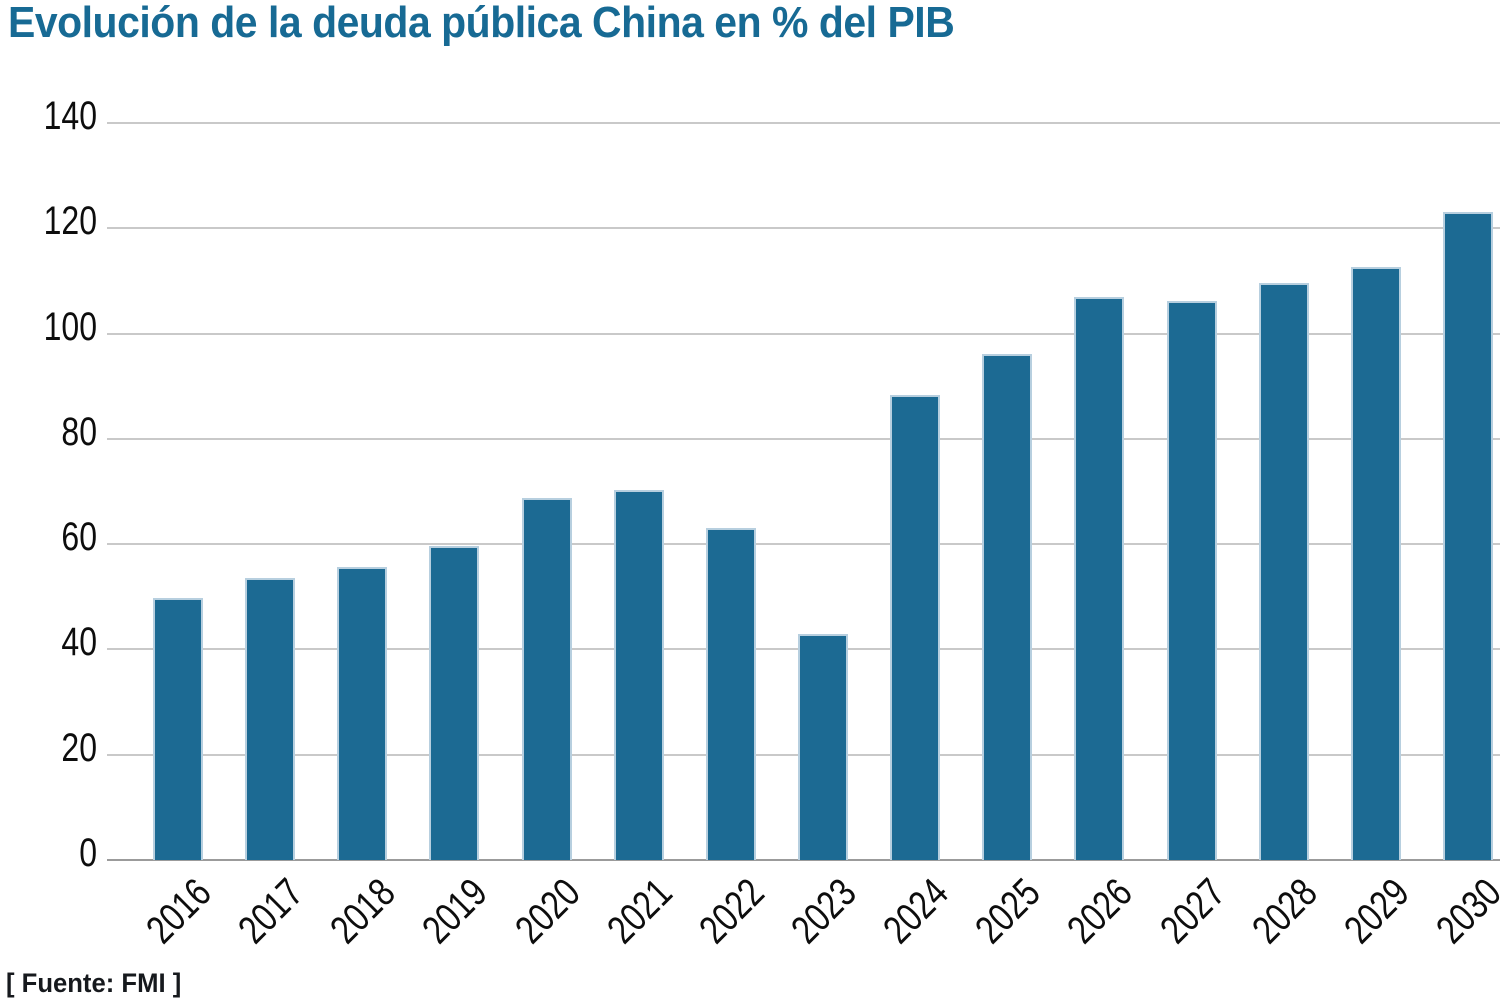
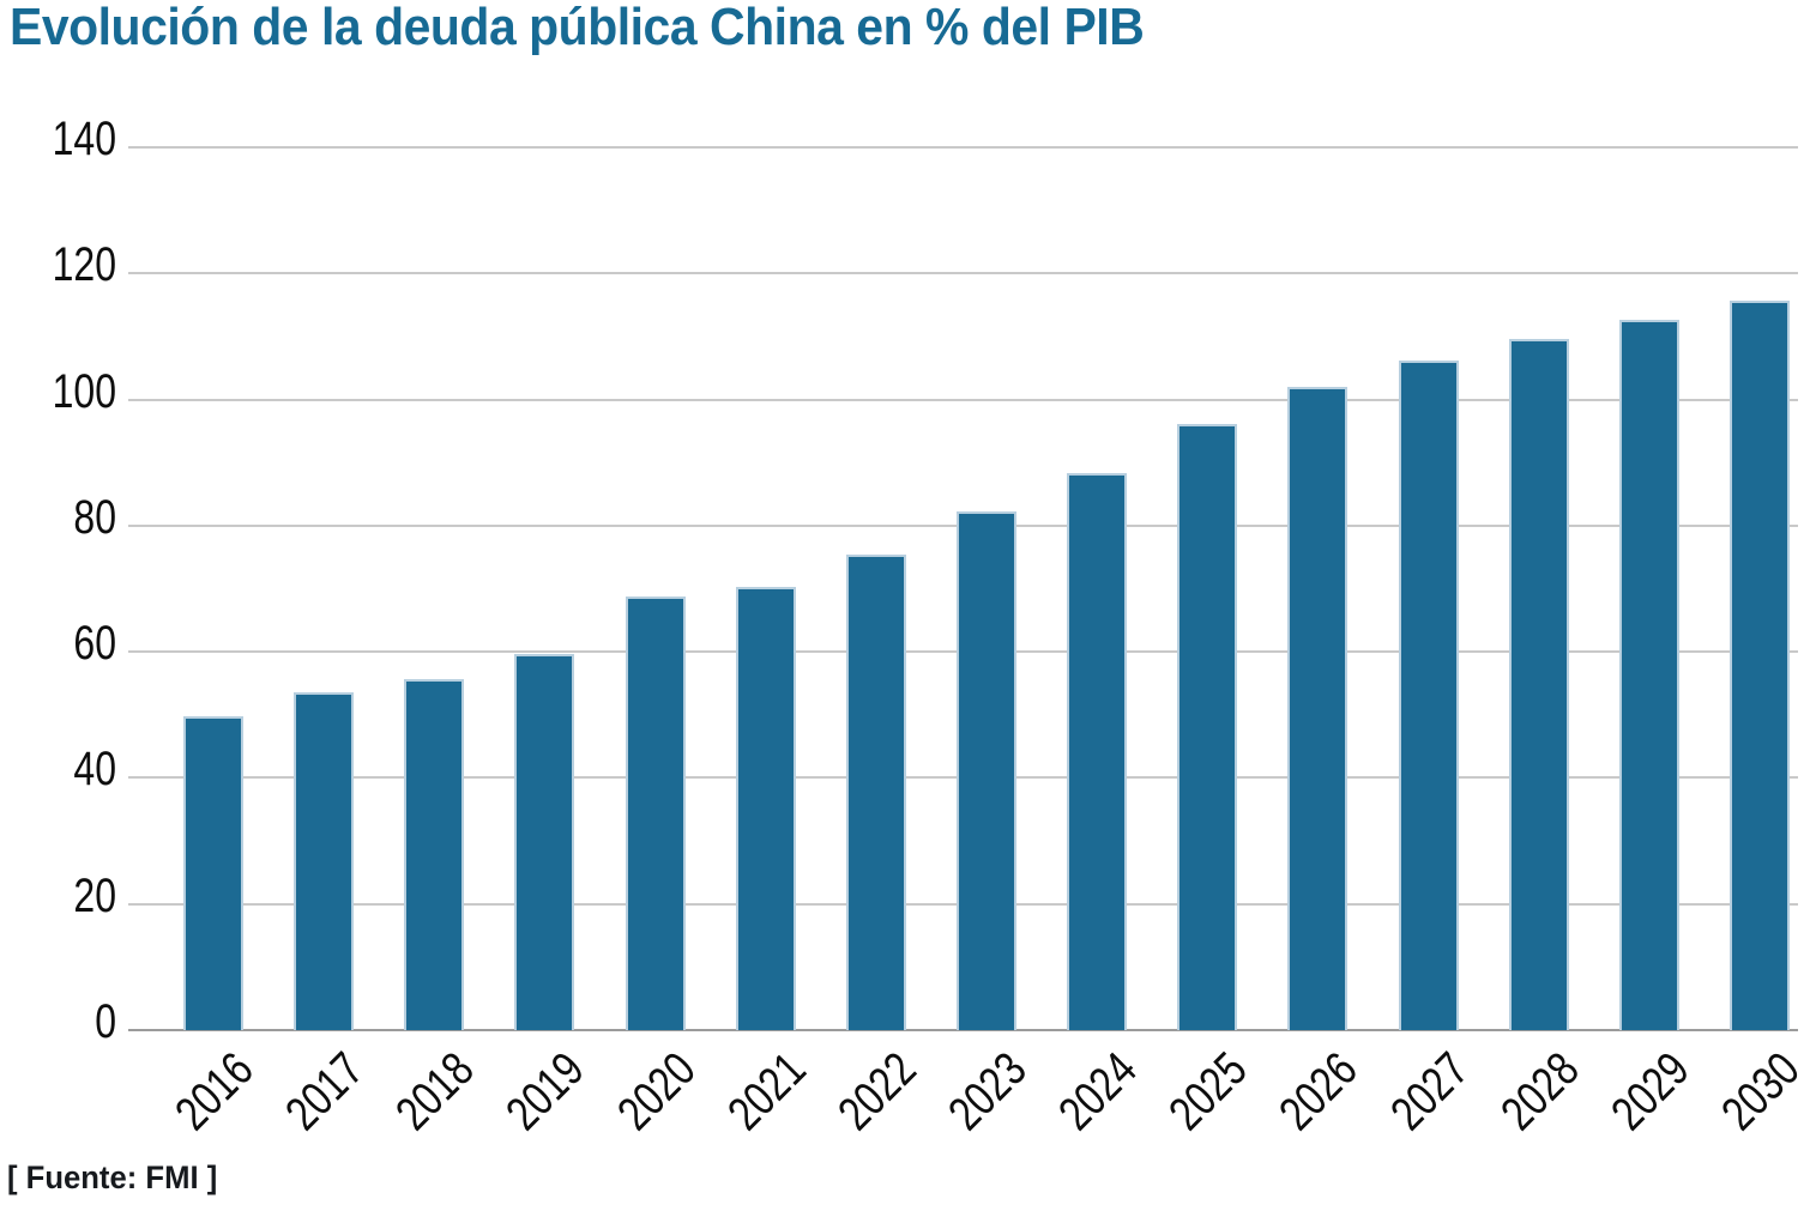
2022: 63 -> 75
2023: 43 -> 82
2026: 107 -> 102
2030: 123 -> 116
